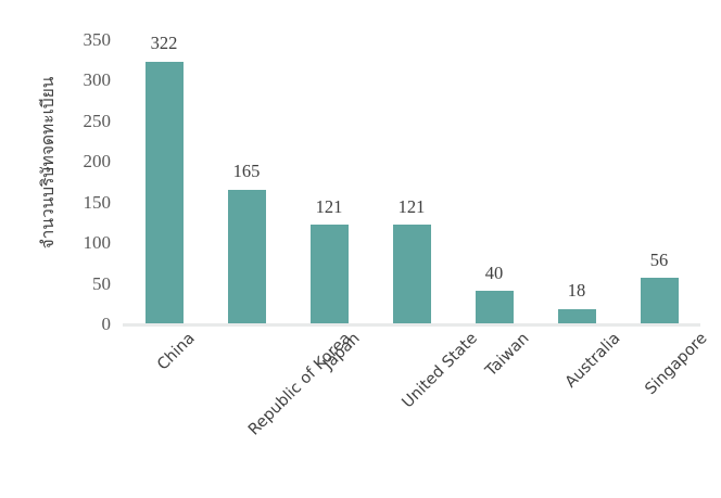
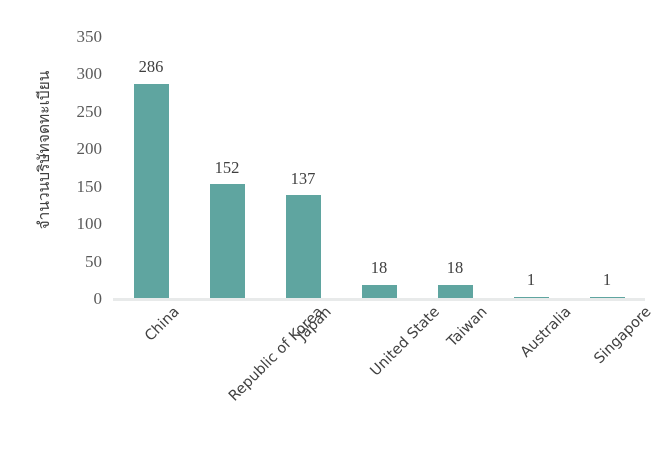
China: 322 -> 286
Republic of Korea: 165 -> 152
Japan: 121 -> 137
United State: 121 -> 18
Taiwan: 40 -> 18
Australia: 18 -> 1
Singapore: 56 -> 1
